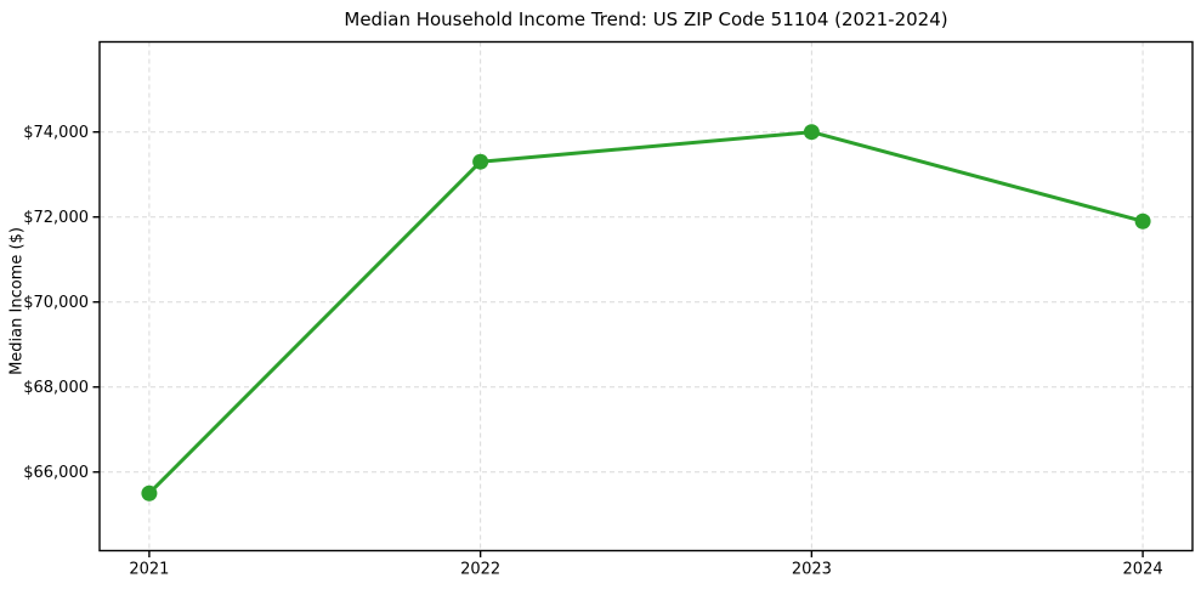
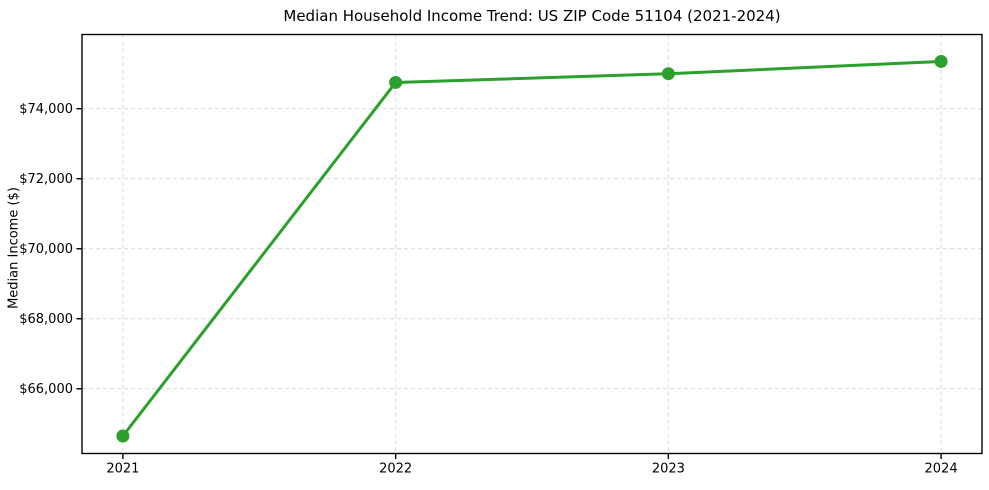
2021: $65500 -> $64600
2022: $73300 -> $74800
2023: $74000 -> $75000
2024: $71900 -> $75400
